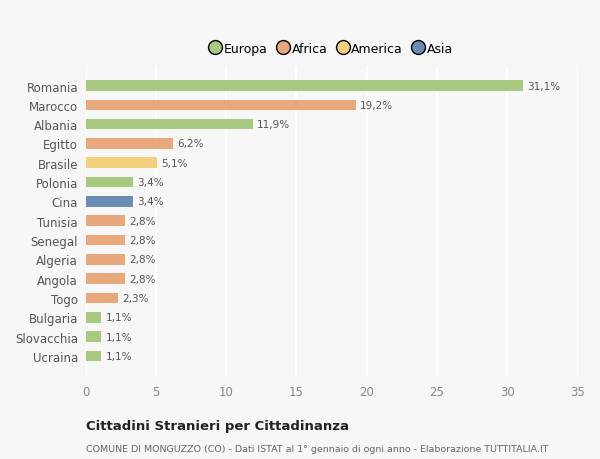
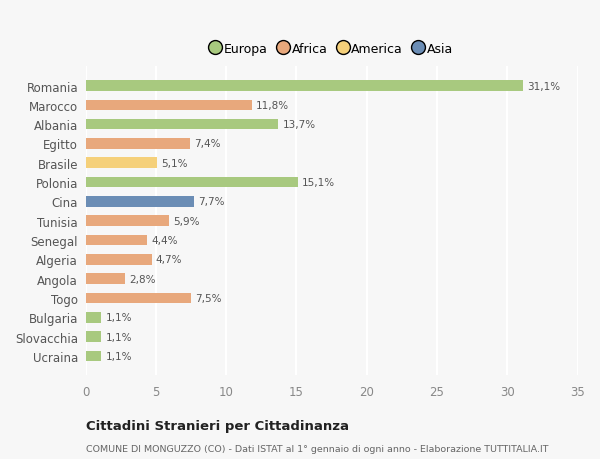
Marocco: 19,2% -> 11,8%
Albania: 11,9% -> 13,7%
Egitto: 6,2% -> 7,4%
Polonia: 3,4% -> 15,1%
Cina: 3,4% -> 7,7%
Tunisia: 2,8% -> 5,9%
Senegal: 2,8% -> 4,4%
Algeria: 2,8% -> 4,7%
Togo: 2,3% -> 7,5%
